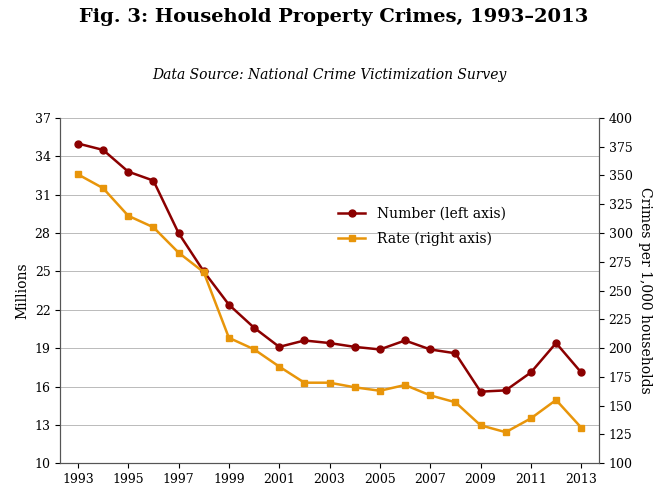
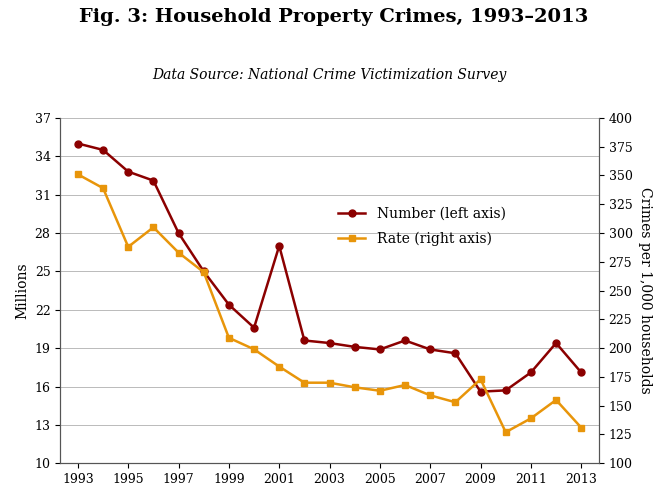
Rate (right axis)/1995: 315 -> 288
Number (left axis)/2001: 19.1 -> 27.0
Rate (right axis)/2009: 133 -> 173
